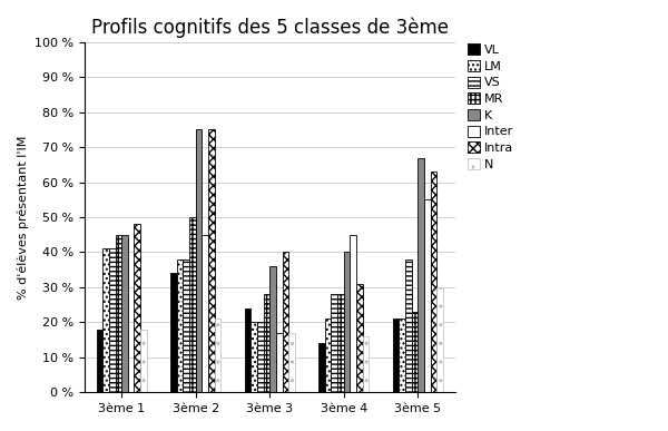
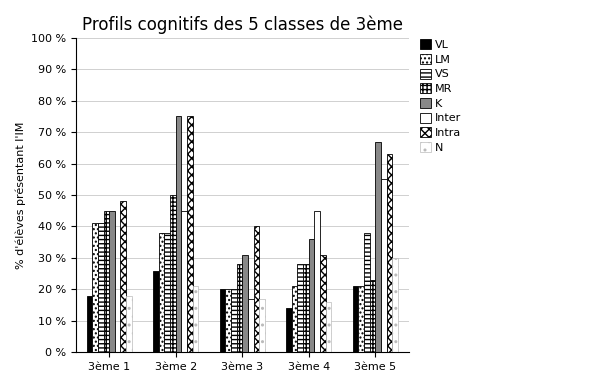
VL/3ème 2: 34 % -> 26 %
VL/3ème 3: 24 % -> 20 %
K/3ème 3: 36 % -> 31 %
K/3ème 4: 40 % -> 36 %
